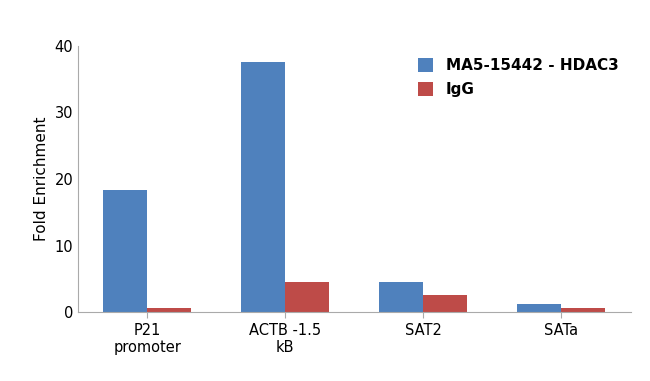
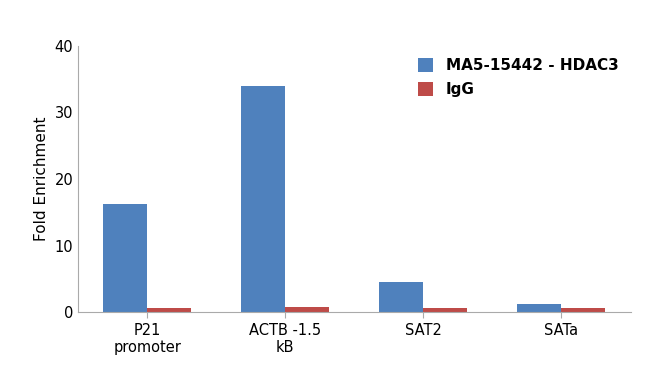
MA5-15442 - HDAC3/P21 promoter: 18.4 -> 16.3
MA5-15442 - HDAC3/ACTB -1.5 kB: 37.6 -> 34.0
IgG/ACTB -1.5 kB: 4.6 -> 0.8
IgG/SAT2: 2.6 -> 0.7
